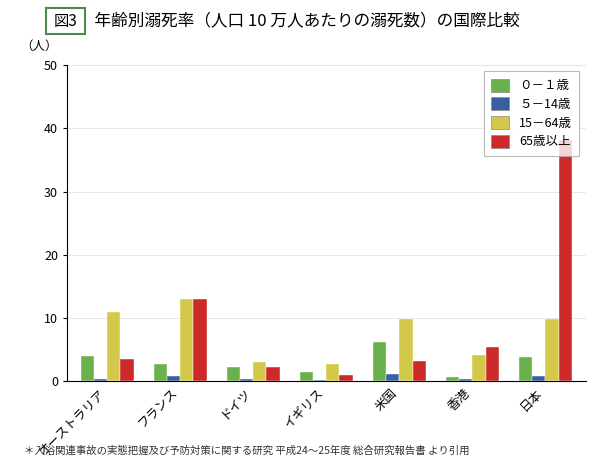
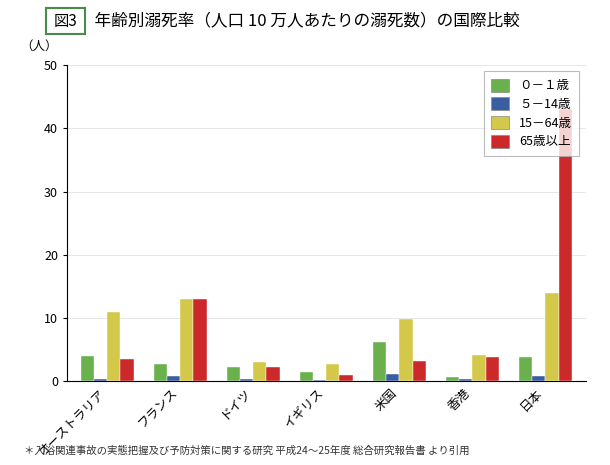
65歳以上/香港: 5.4 -> 3.8
15－64歳/日本: 9.8 -> 14.0
65歳以上/日本: 38.2 -> 43.0
